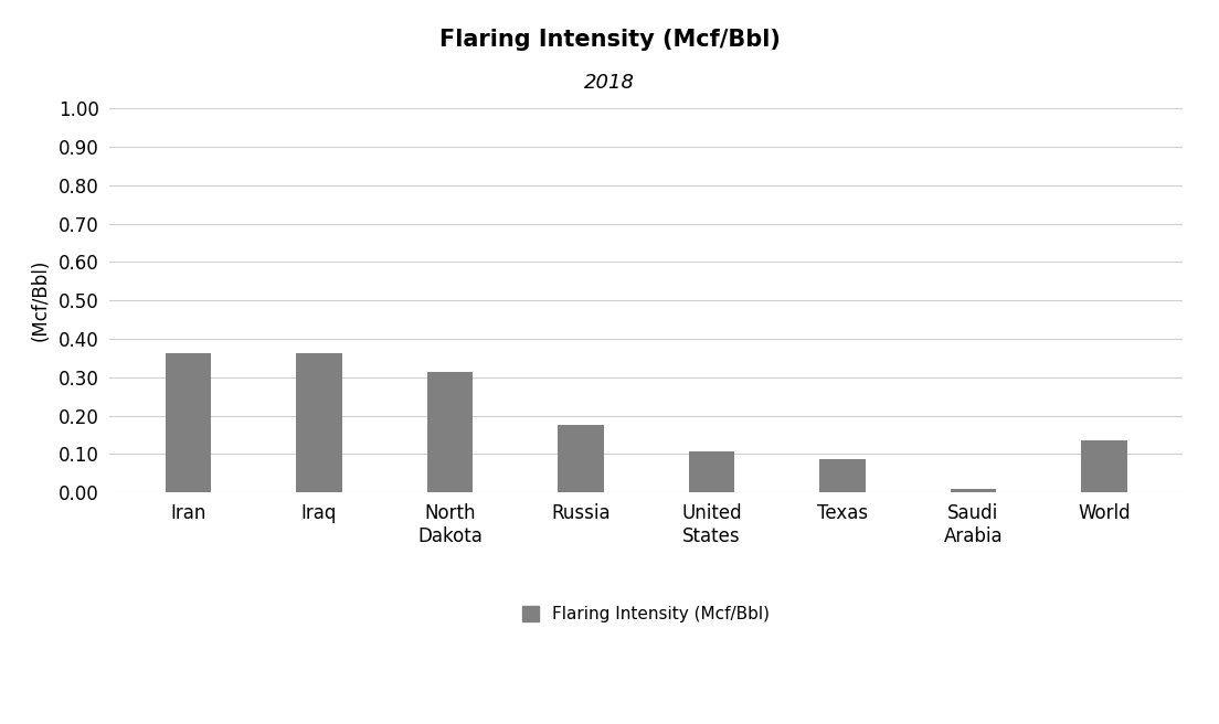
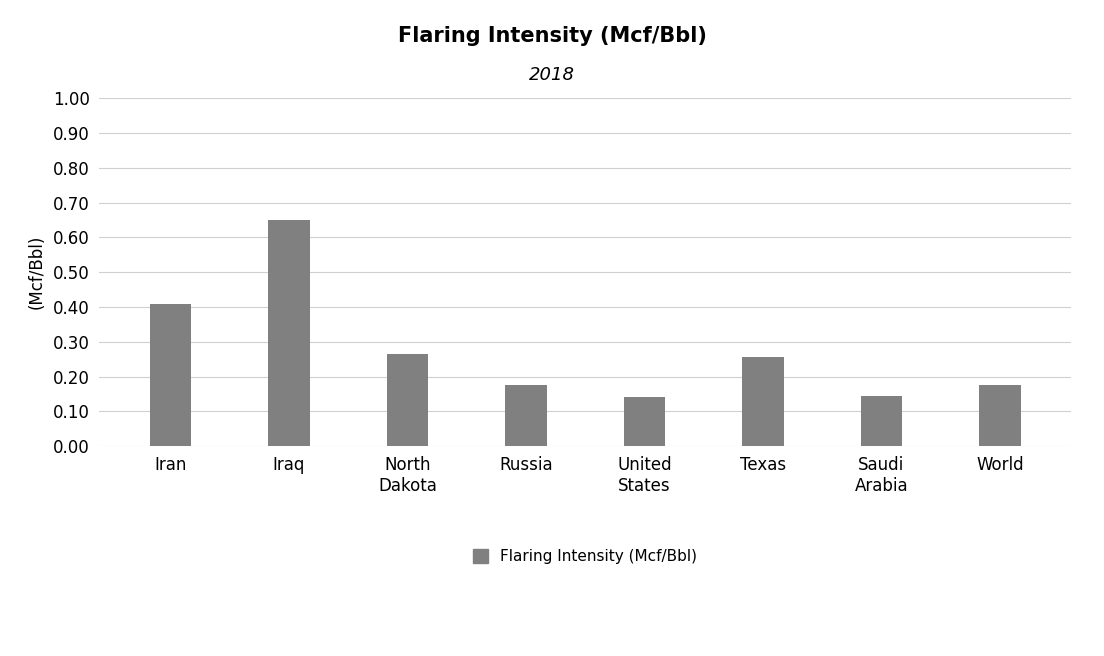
Iran: 0.363 -> 0.410
Iraq: 0.364 -> 0.650
North Dakota: 0.315 -> 0.265
United States: 0.108 -> 0.140
Texas: 0.086 -> 0.255
Saudi Arabia: 0.008 -> 0.145
World: 0.135 -> 0.175
